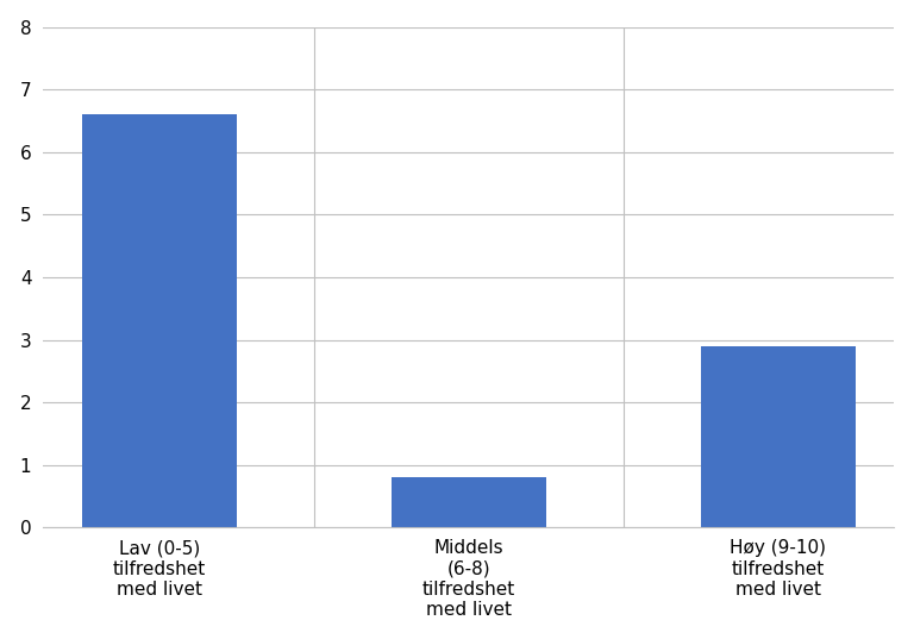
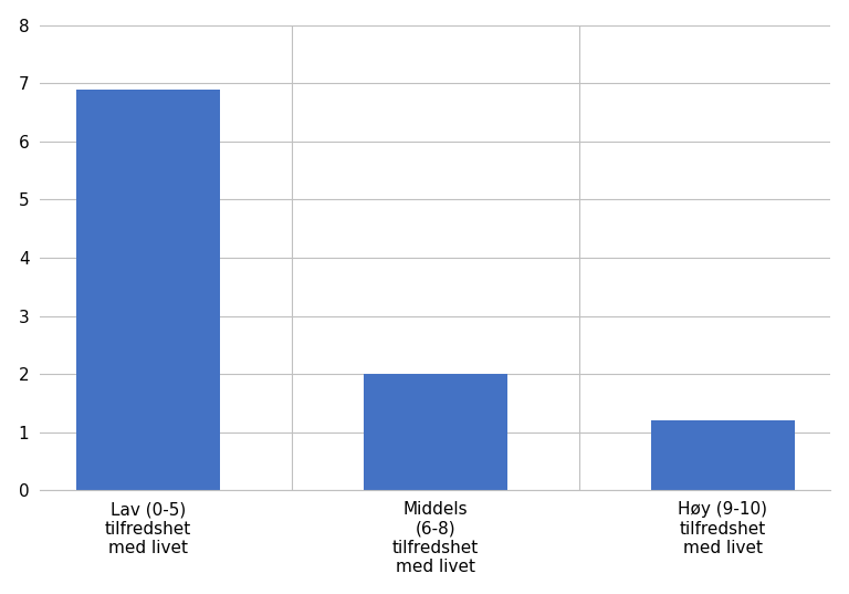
Lav (0-5) tilfredshet med livet: 6.6 -> 6.9
Middels (6-8) tilfredshet med livet: 0.8 -> 2.0
Høy (9-10) tilfredshet med livet: 2.9 -> 1.2
